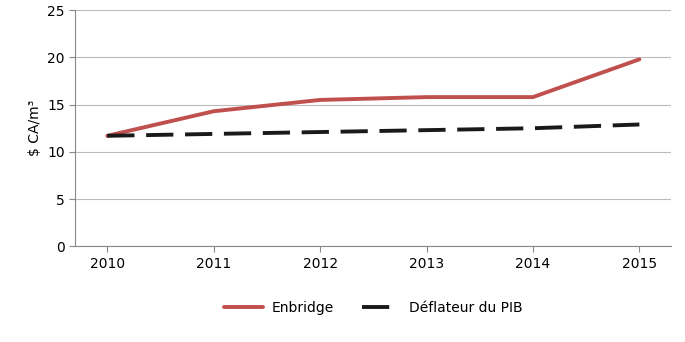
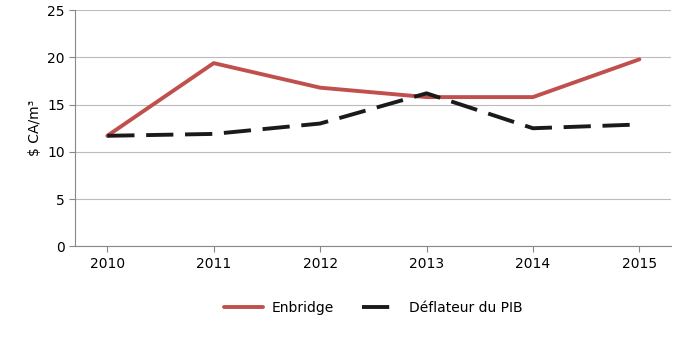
Enbridge/2011: 14.3 -> 19.4
Enbridge/2012: 15.5 -> 16.8
Déflateur du PIB/2012: 12.1 -> 13.0
Déflateur du PIB/2013: 12.3 -> 16.2
